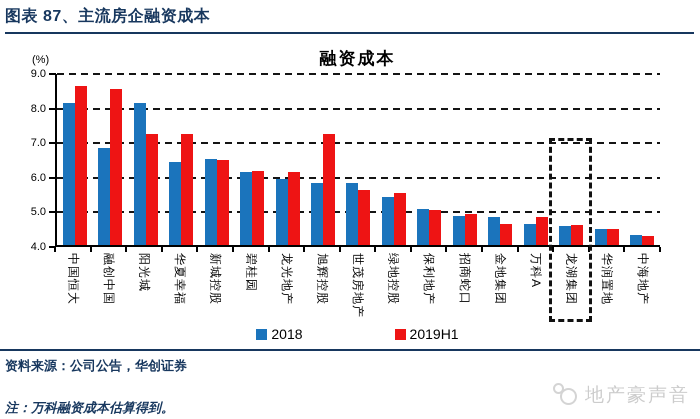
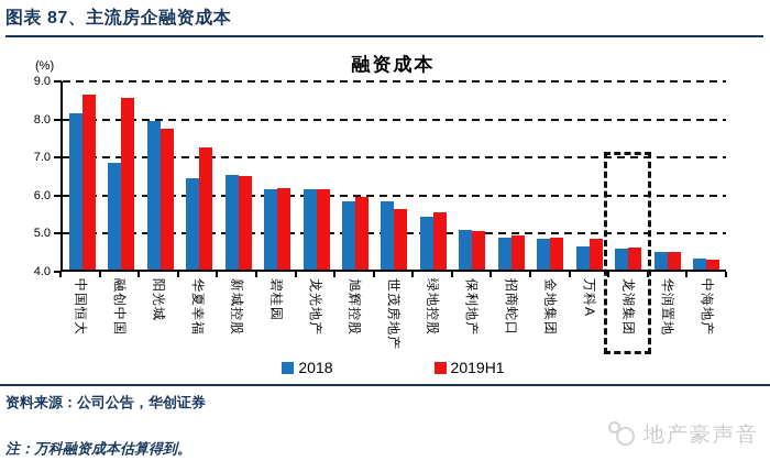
2018/阳光城: 8.1 -> 7.9
2019H1/阳光城: 7.2 -> 7.7
2018/龙光地产: 5.9 -> 6.1
2019H1/旭辉控股: 7.2 -> 5.9
2019H1/金地集团: 4.6 -> 4.8
